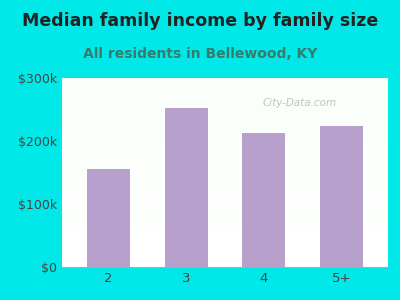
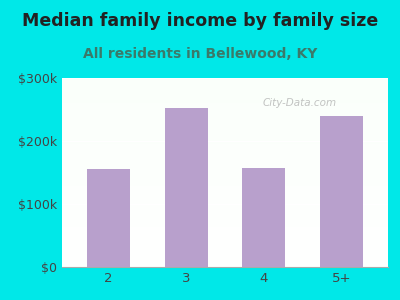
4: $212k -> $157k
5+: $224k -> $240k
